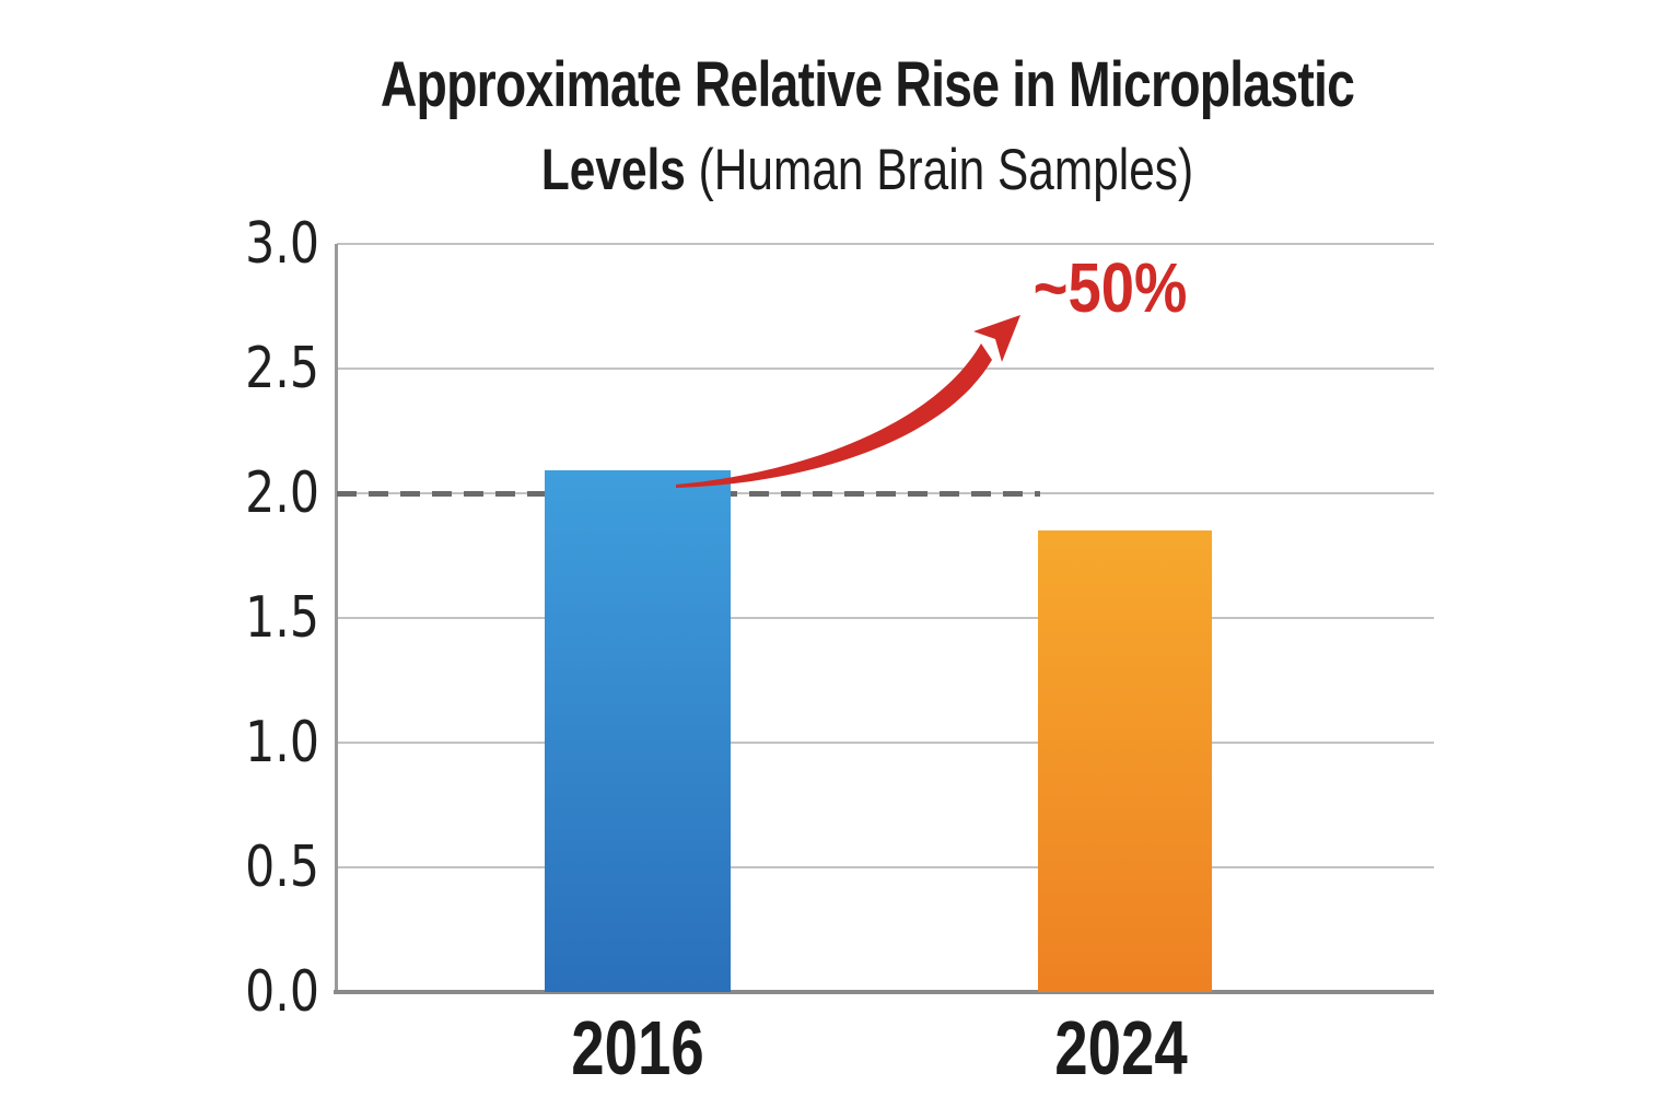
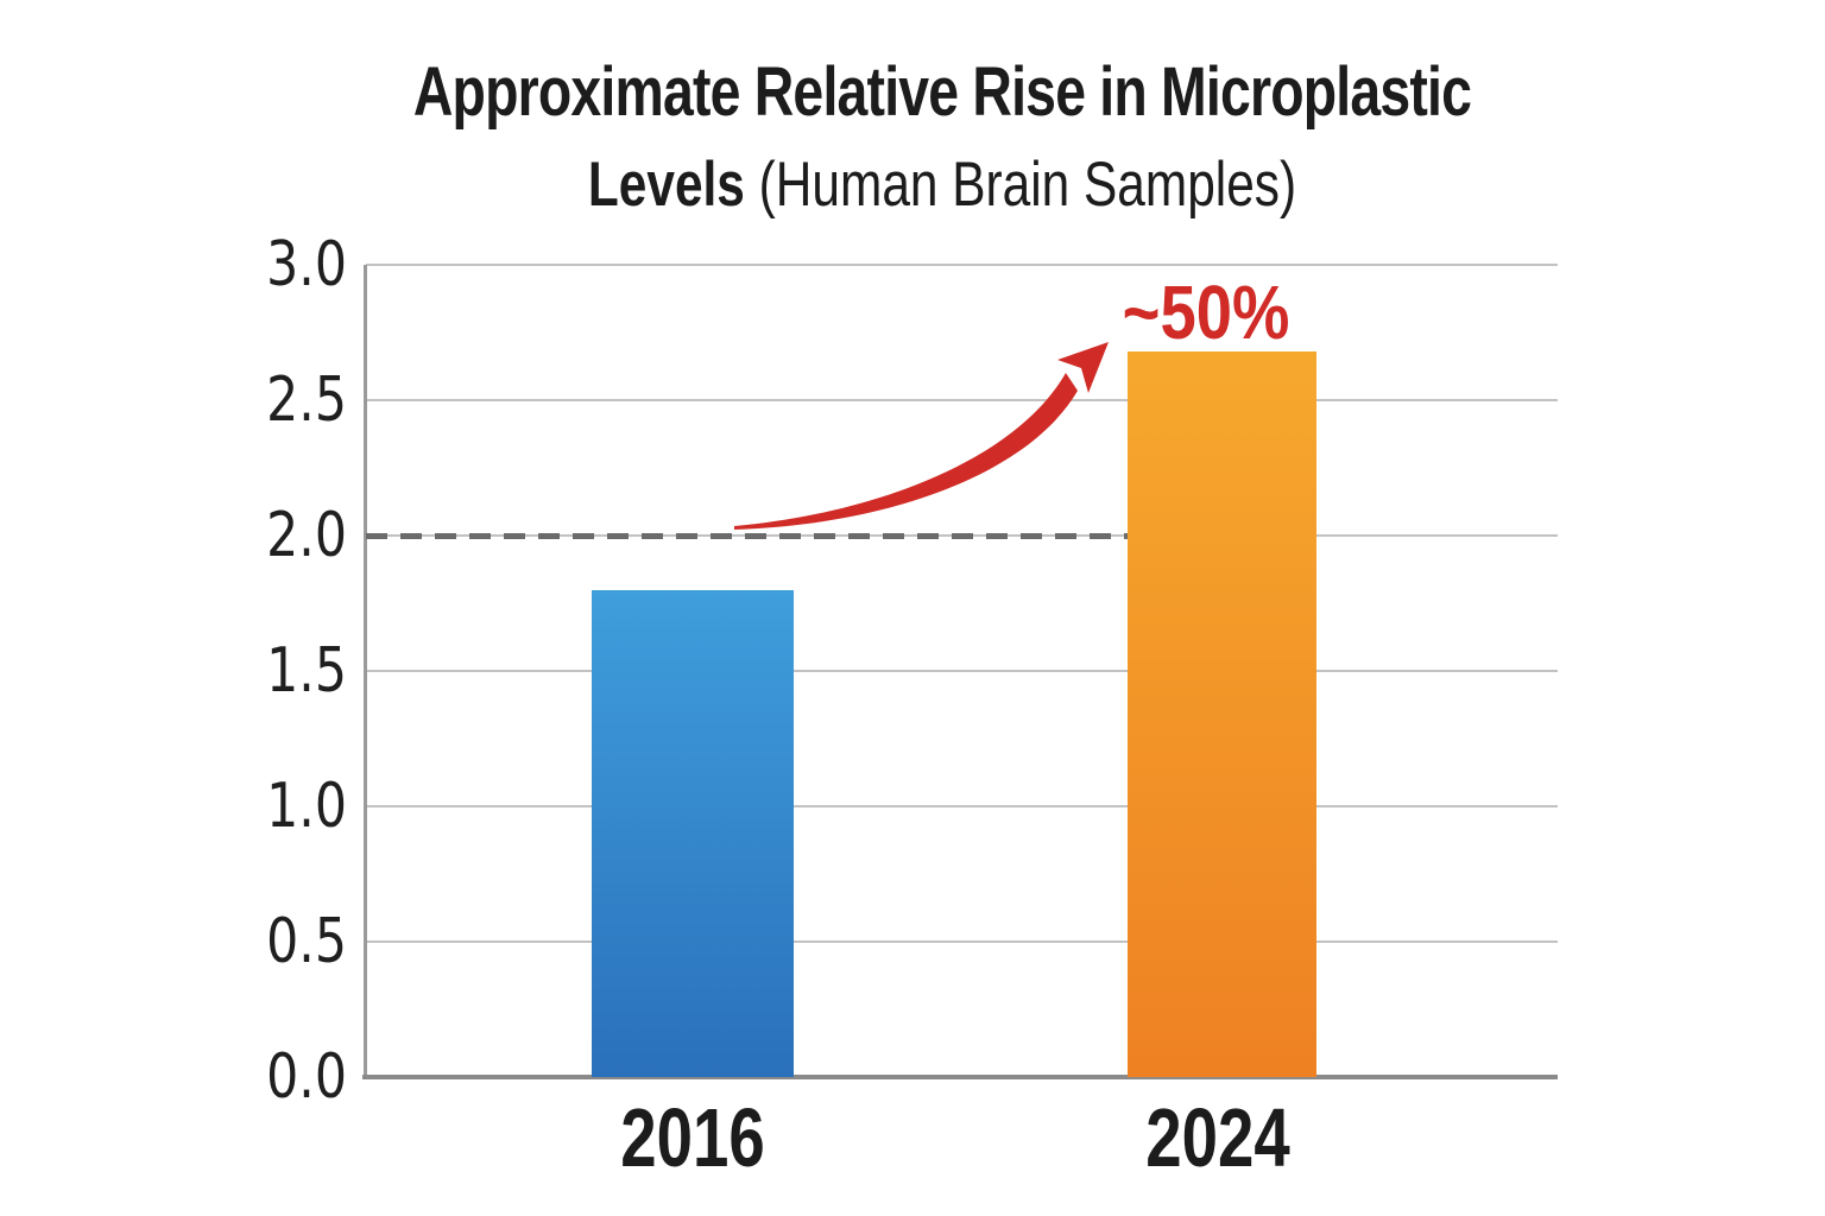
2016: 2.09 -> 1.80
2024: 1.85 -> 2.68
